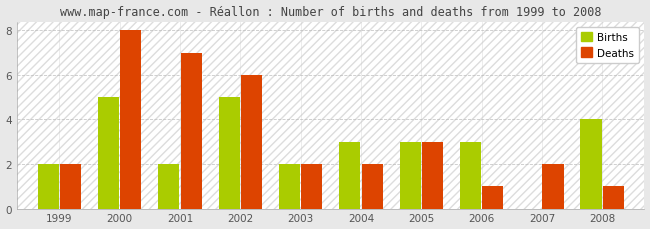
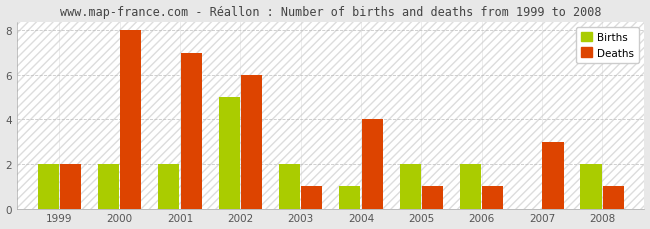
Births/2000: 5 -> 2
Deaths/2003: 2 -> 1
Births/2004: 3 -> 1
Deaths/2004: 2 -> 4
Births/2005: 3 -> 2
Deaths/2005: 3 -> 1
Births/2006: 3 -> 2
Deaths/2007: 2 -> 3
Births/2008: 4 -> 2
